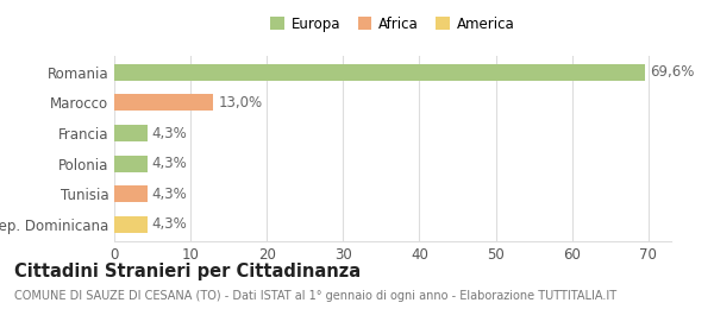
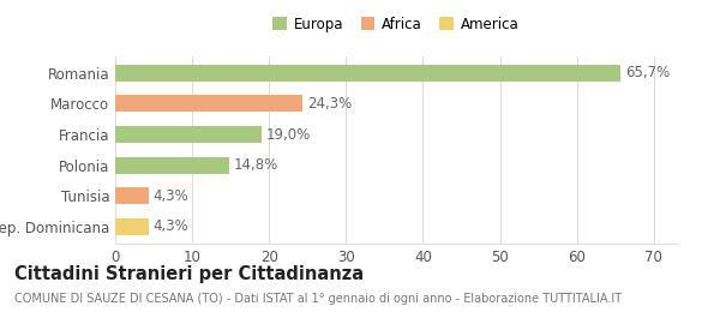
Romania: 69,6% -> 65,7%
Marocco: 13,0% -> 24,3%
Francia: 4,3% -> 19,0%
Polonia: 4,3% -> 14,8%
